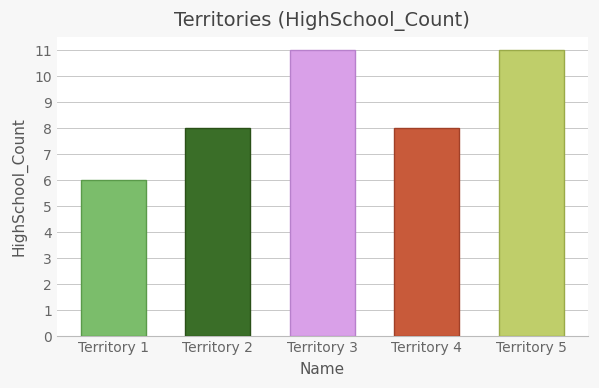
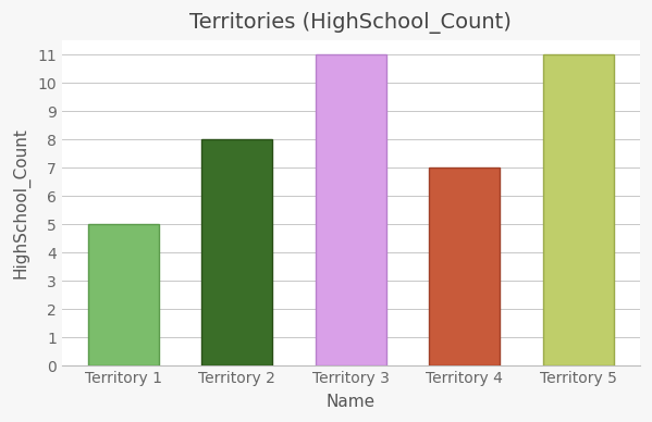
Territory 1: 6 -> 5
Territory 4: 8 -> 7
